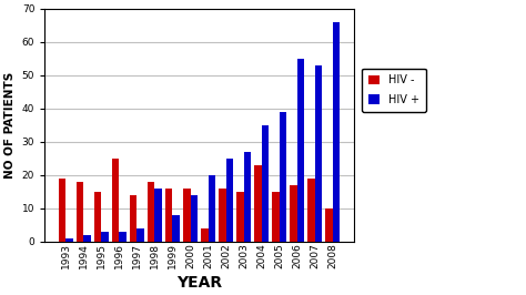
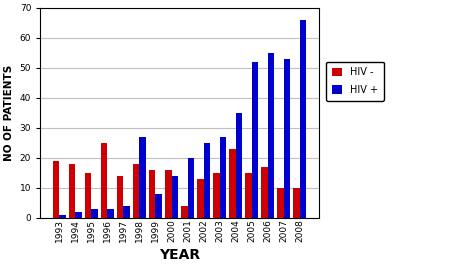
HIV +/1998: 16 -> 27
HIV -/2002: 16 -> 13
HIV +/2005: 39 -> 52
HIV -/2007: 19 -> 10
